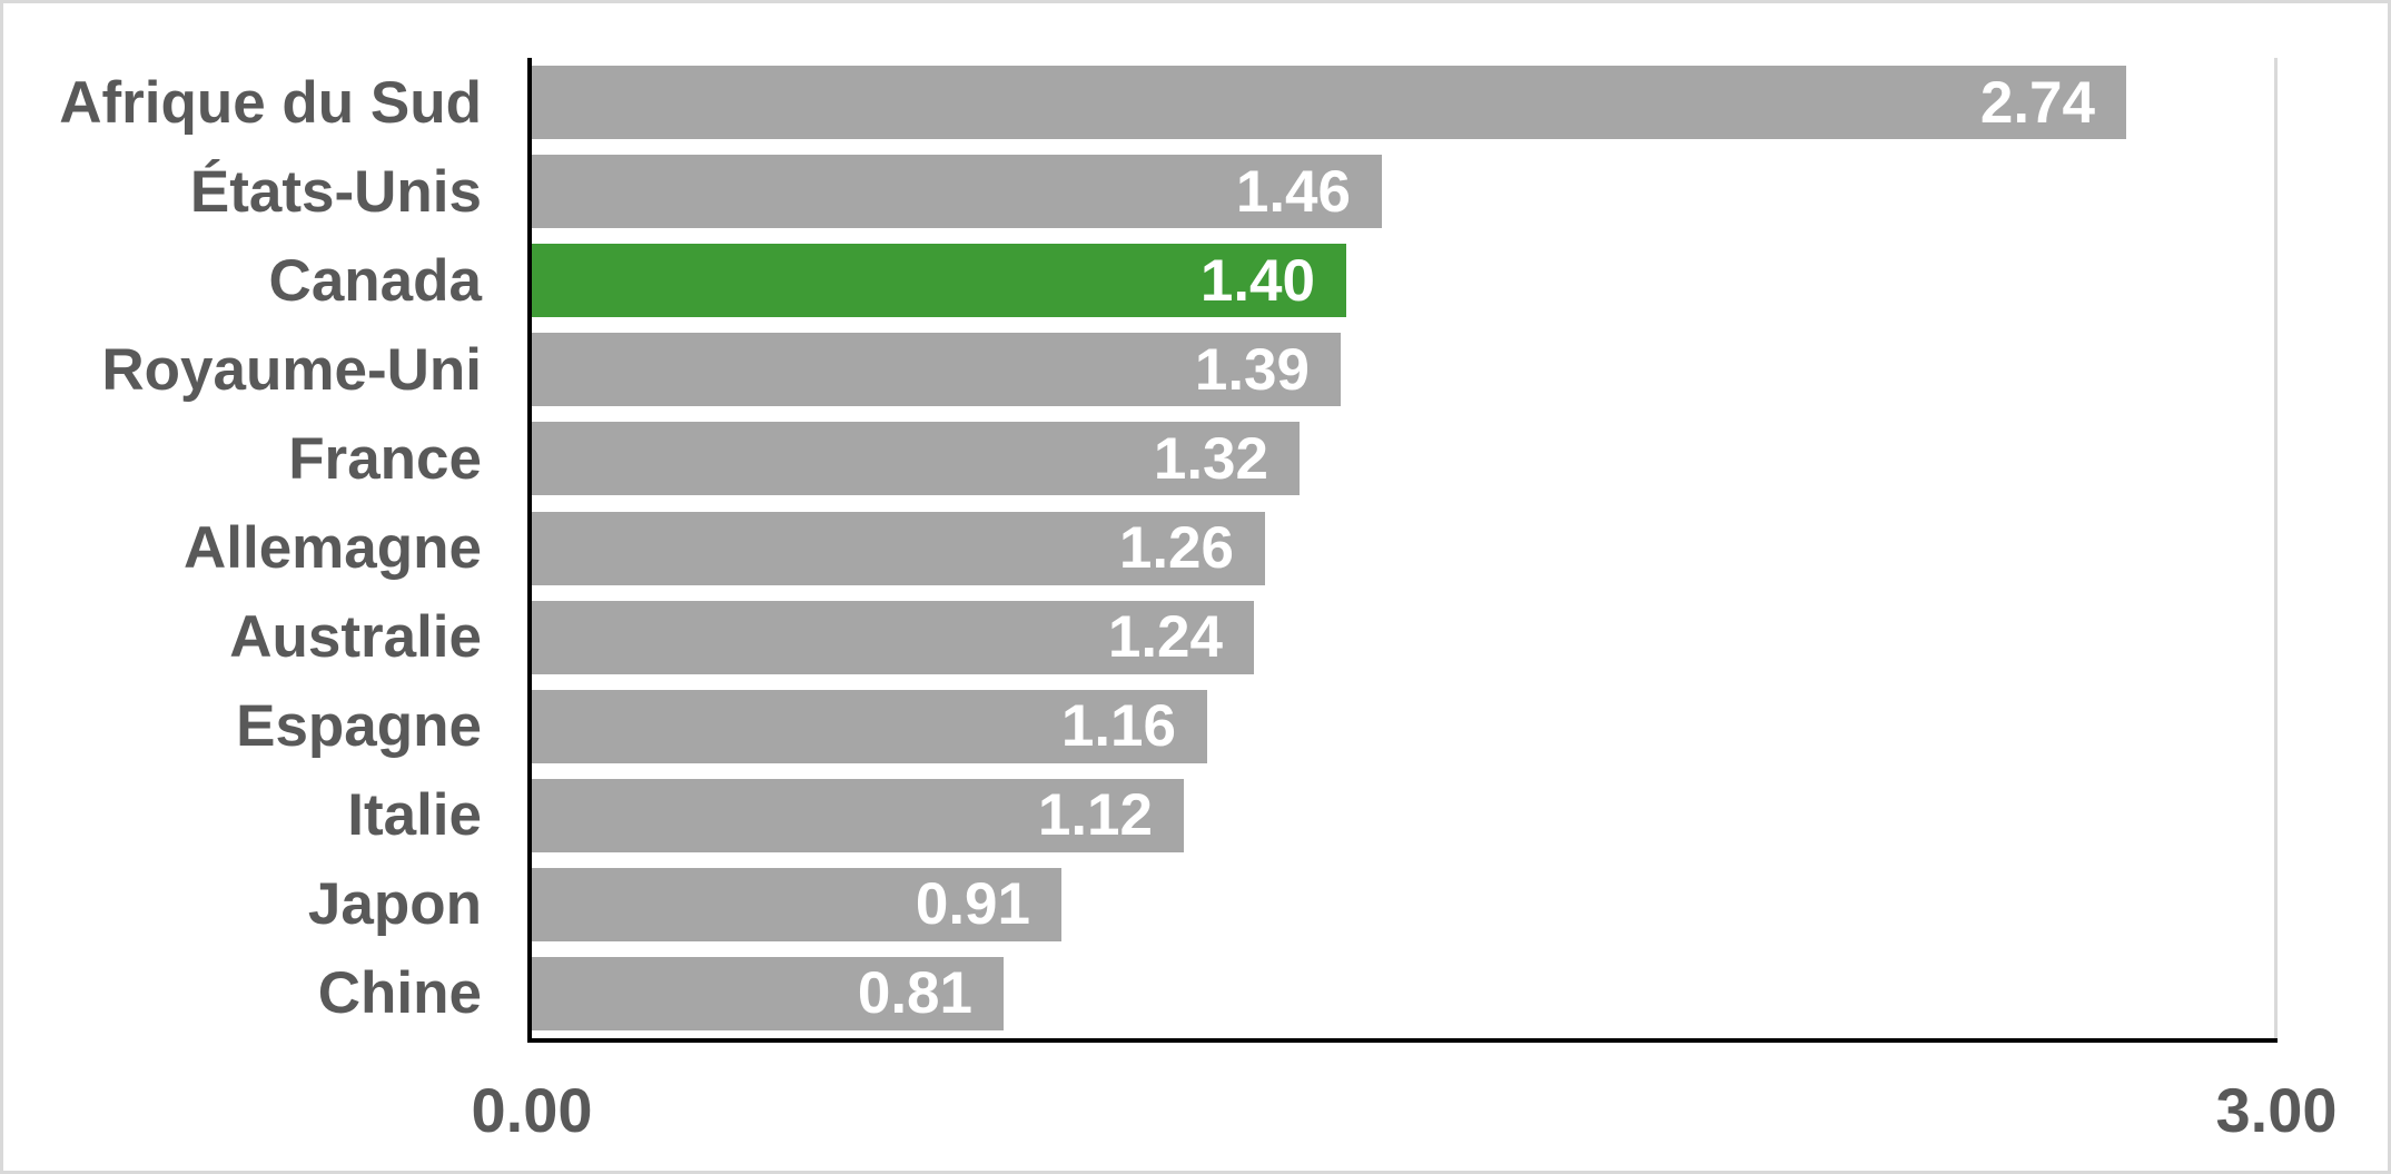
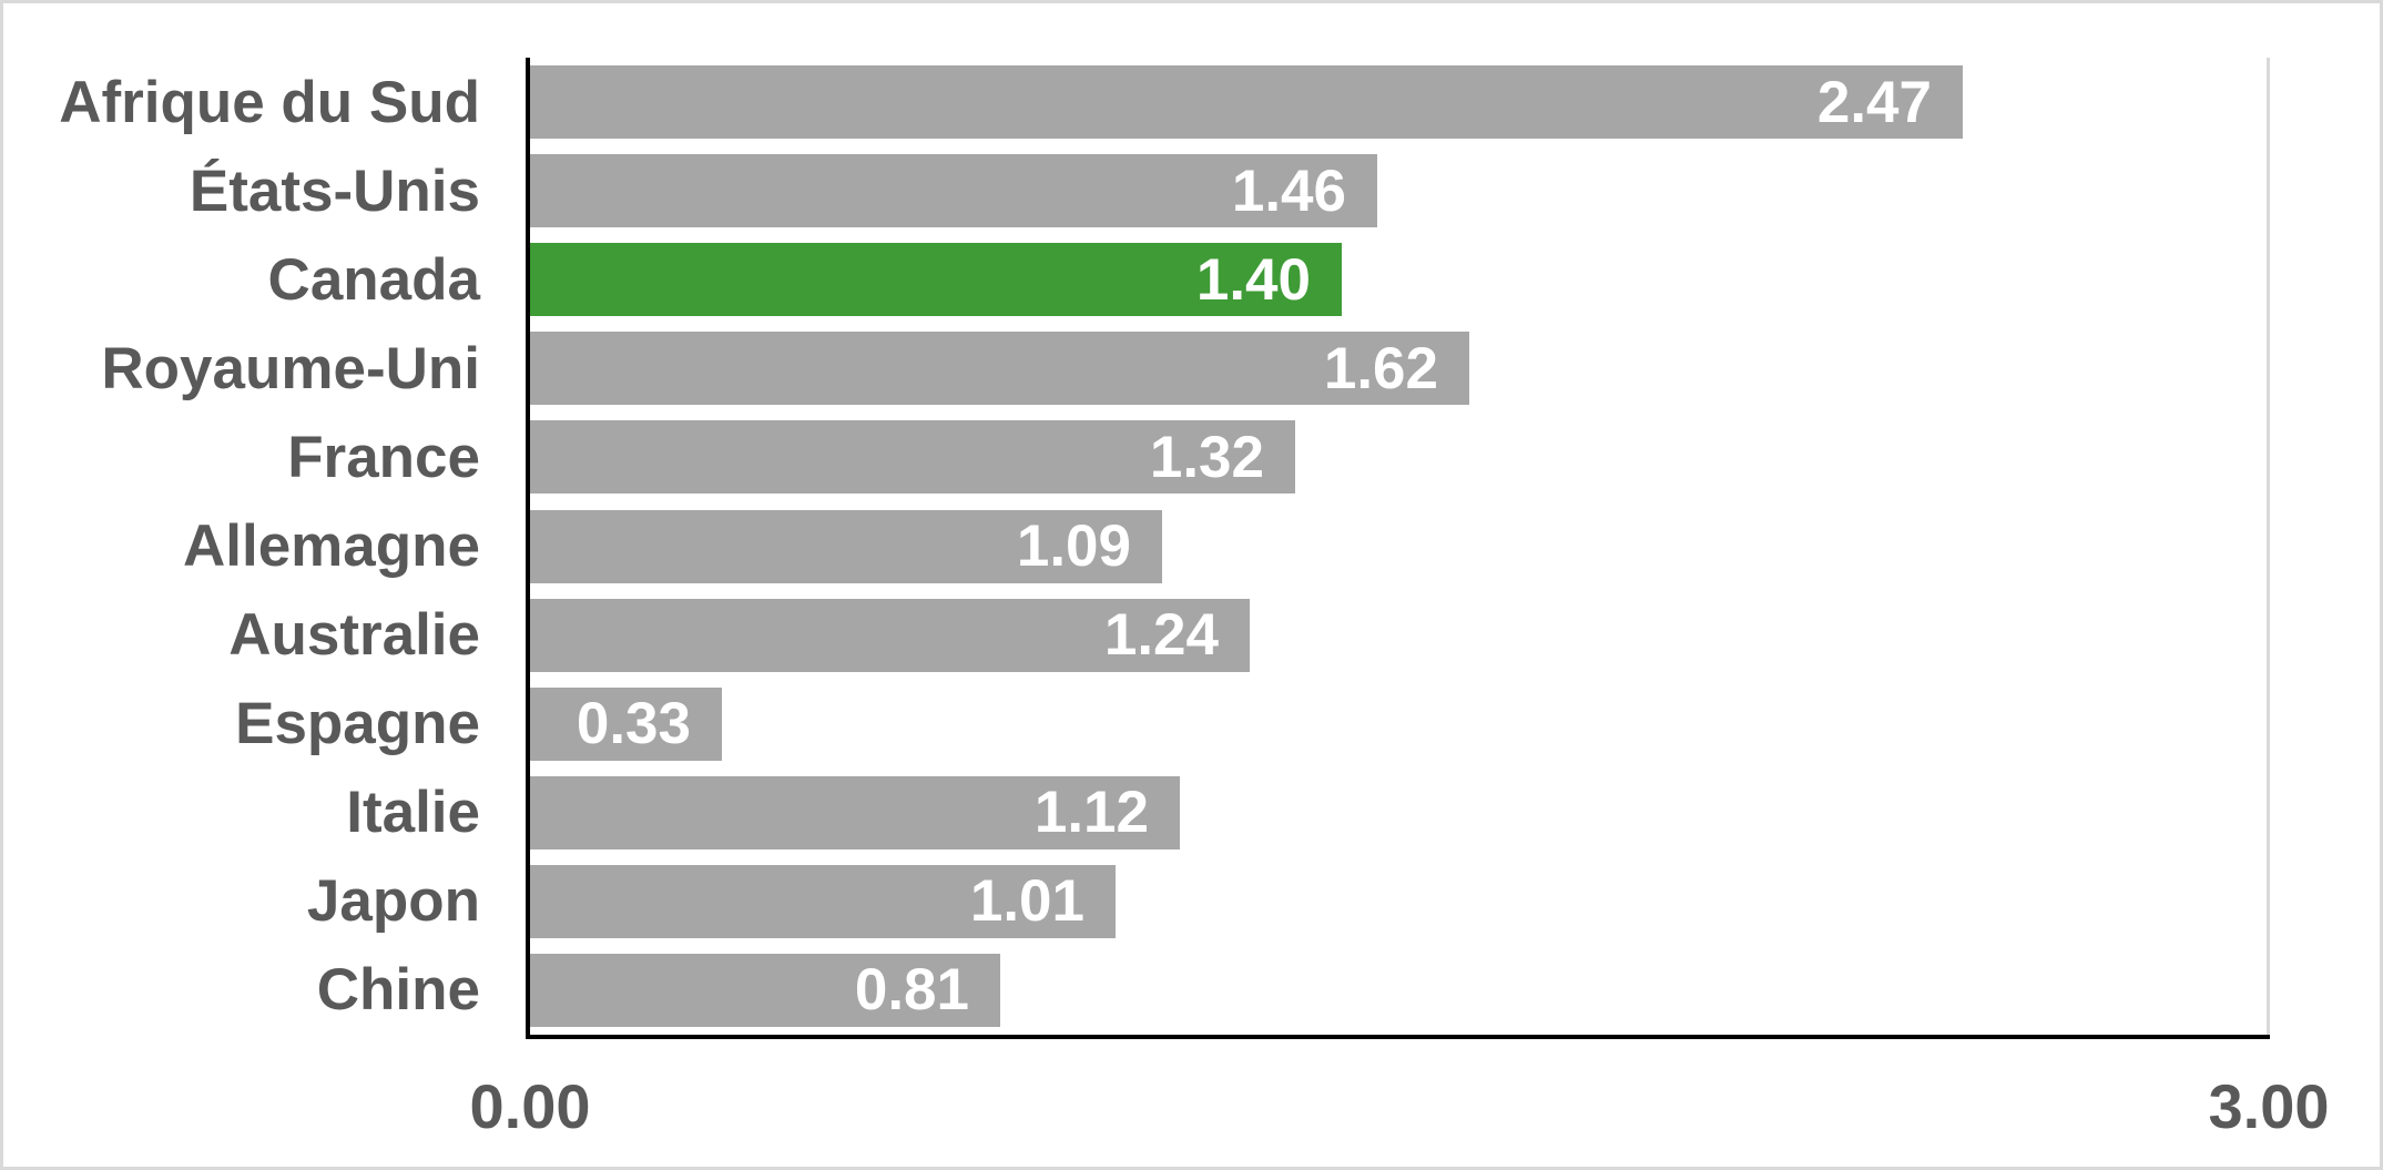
Afrique du Sud: 2.74 -> 2.47
Royaume-Uni: 1.39 -> 1.62
Allemagne: 1.26 -> 1.09
Espagne: 1.16 -> 0.33
Japon: 0.91 -> 1.01
